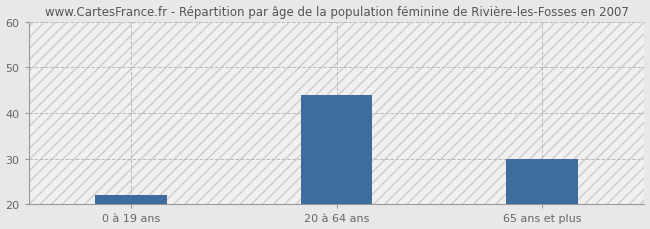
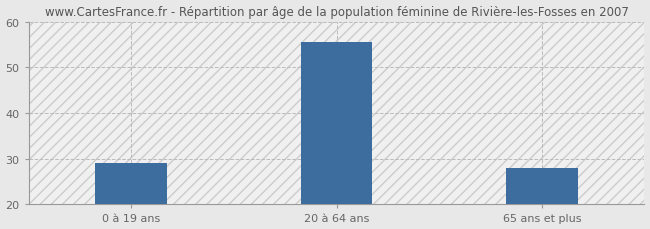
0 à 19 ans: 22.0 -> 29.0
20 à 64 ans: 44.0 -> 55.5
65 ans et plus: 30.0 -> 28.0
